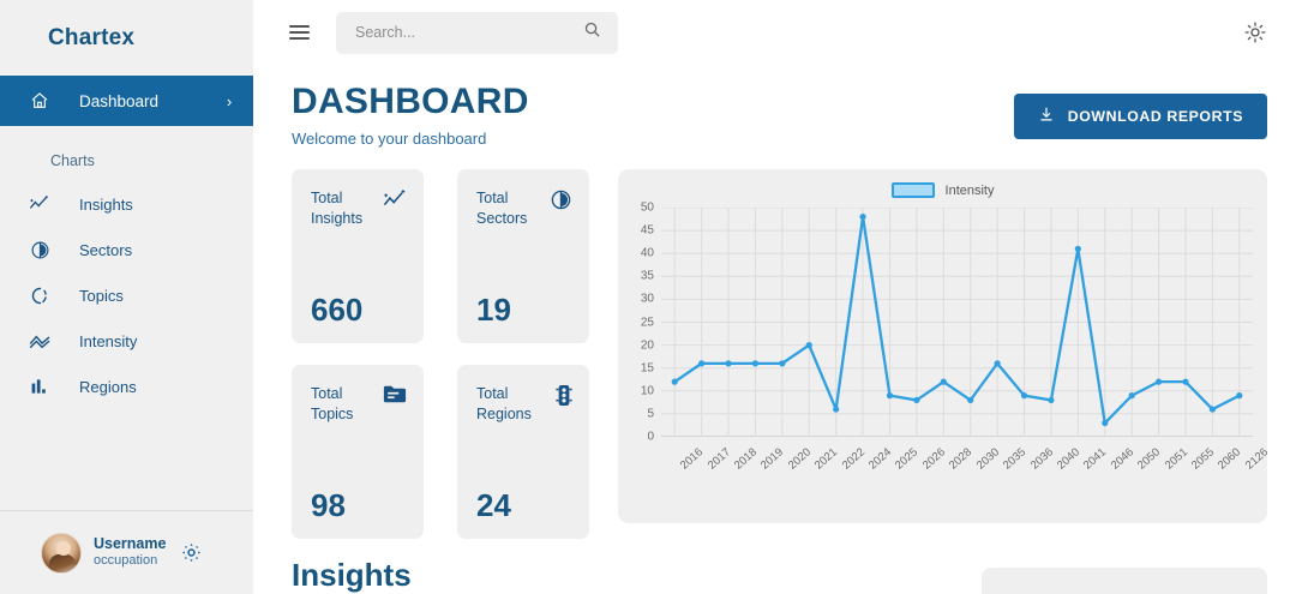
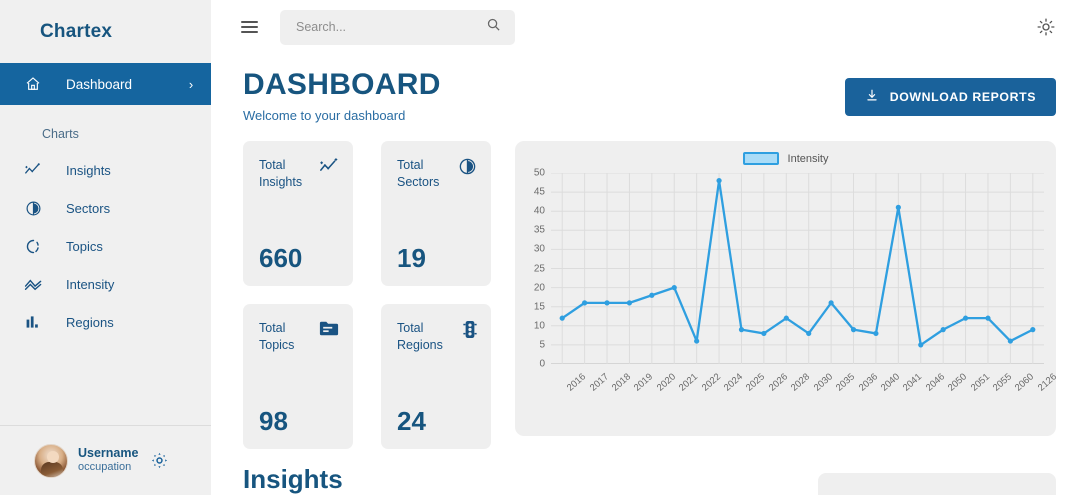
2020: 16 -> 18
2046: 3 -> 5
